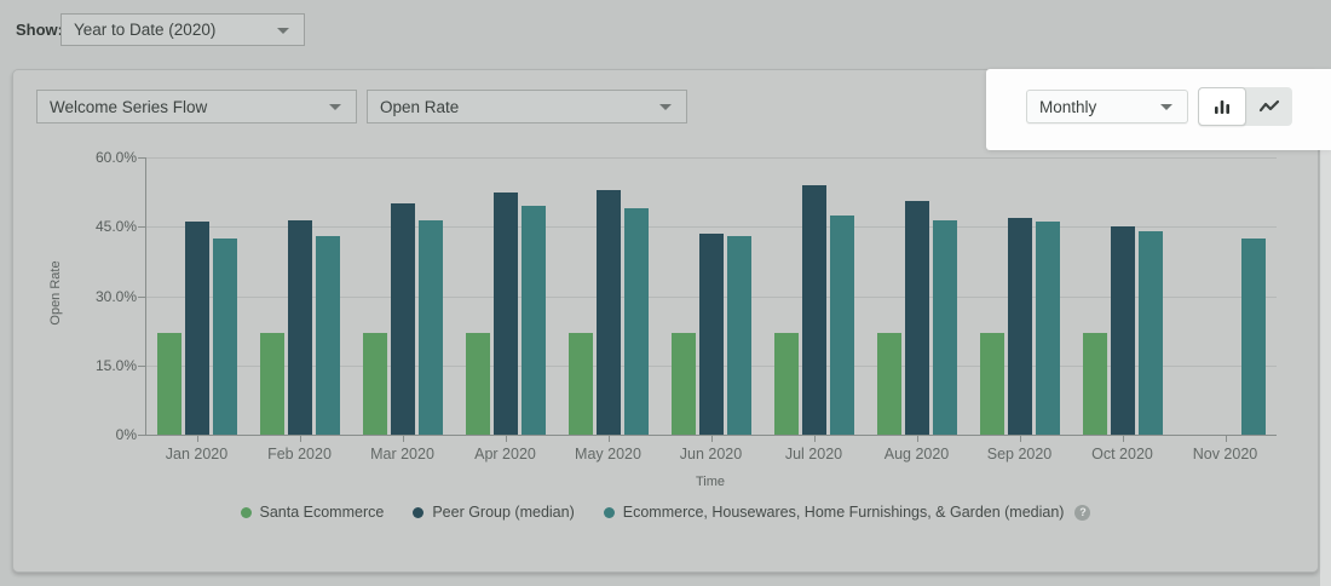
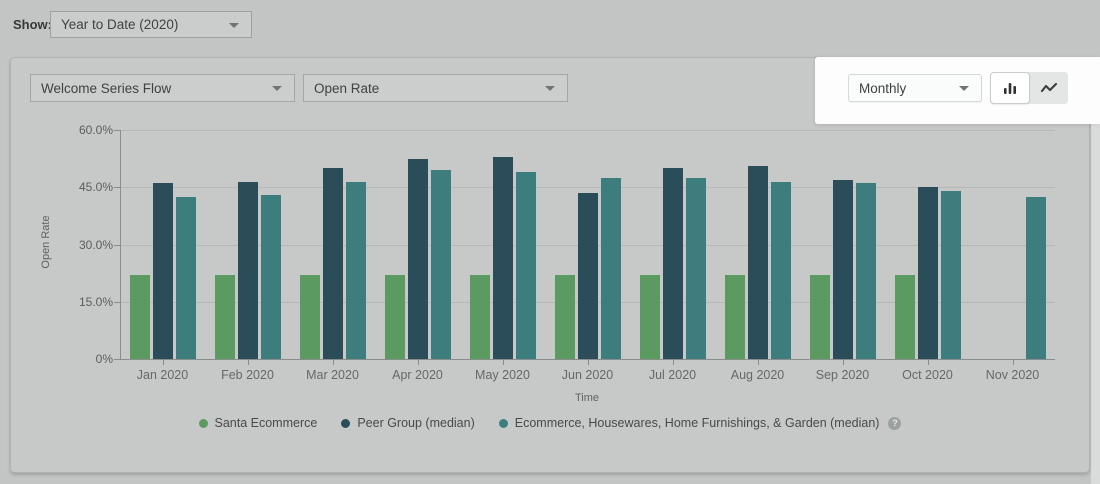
Ecommerce, Housewares, Home Furnishings, & Garden (median)/Jun 2020: 43% -> 48%
Peer Group (median)/Jul 2020: 54% -> 50%
